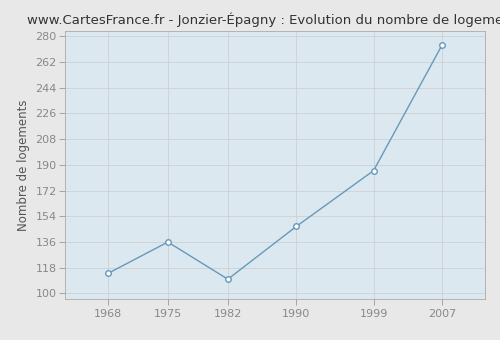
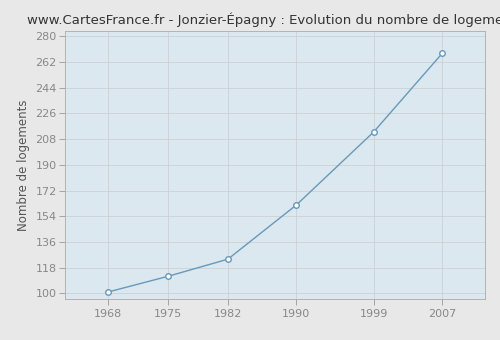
1968: 114 -> 101
1975: 136 -> 112
1982: 110 -> 124
1990: 147 -> 162
1999: 186 -> 213
2007: 274 -> 268
